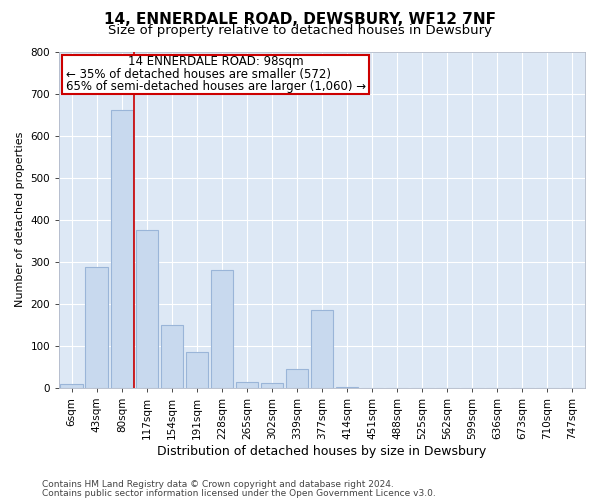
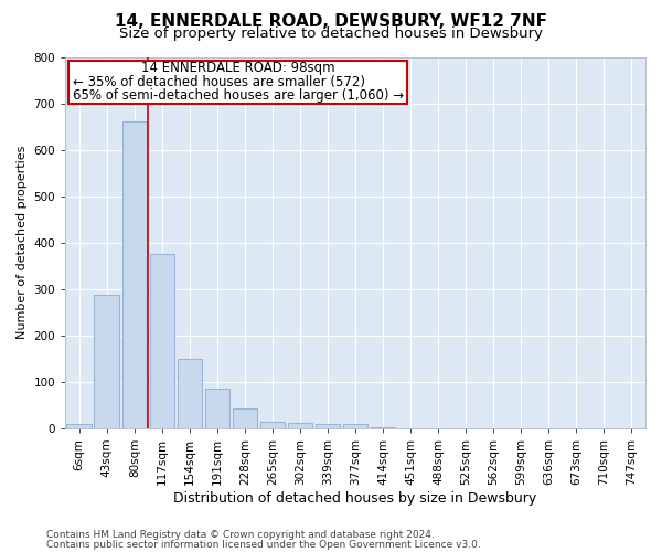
228sqm: 280 -> 42
339sqm: 45 -> 10
377sqm: 185 -> 9
